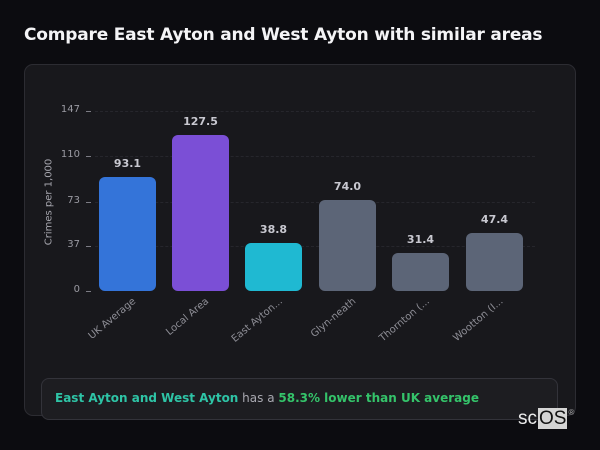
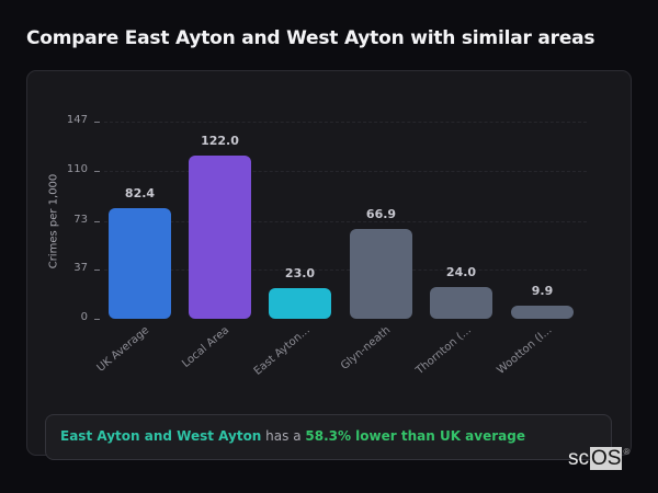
UK Average: 93.1 -> 82.4
Local Area: 127.5 -> 122.0
East Ayton...: 38.8 -> 23.0
Glyn-neath: 74.0 -> 66.9
Thornton (...: 31.4 -> 24.0
Wootton (I...: 47.4 -> 9.9
